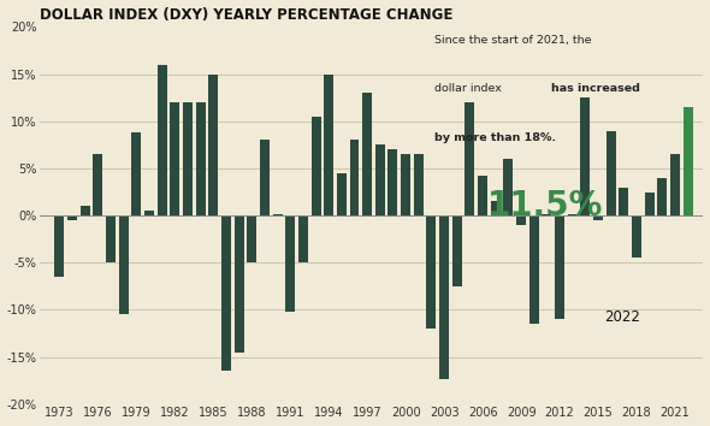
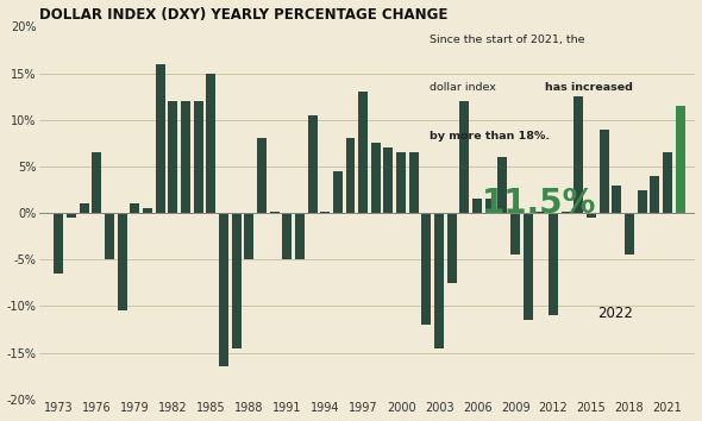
1979: 8.8% -> 1.0%
1991: -10.2% -> -5.0%
1994: 15.0% -> 0.2%
2003: -17.4% -> -14.5%
2006: 4.2% -> 1.5%
2009: -1.0% -> -4.5%
